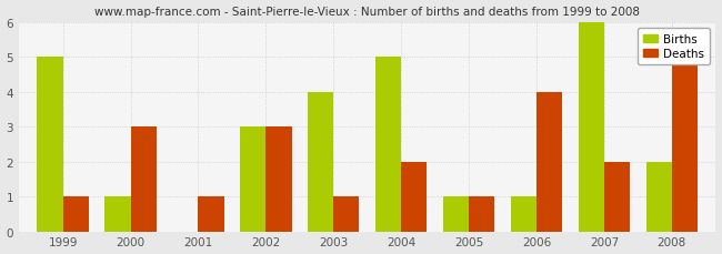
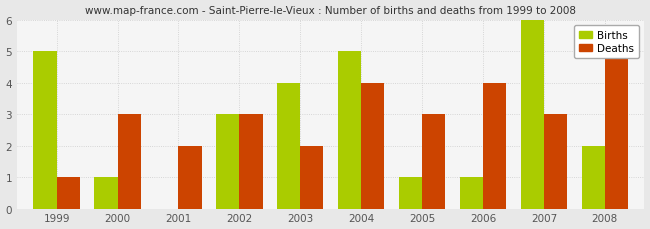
Deaths/2001: 1 -> 2
Deaths/2003: 1 -> 2
Deaths/2004: 2 -> 4
Deaths/2005: 1 -> 3
Deaths/2007: 2 -> 3
